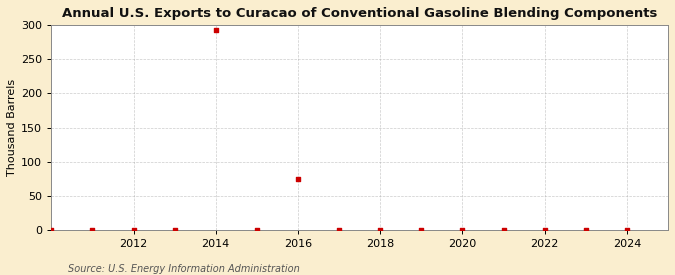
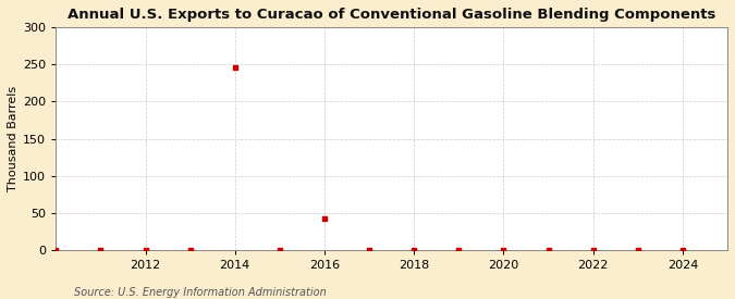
2014: 293 -> 246
2016: 75 -> 42
